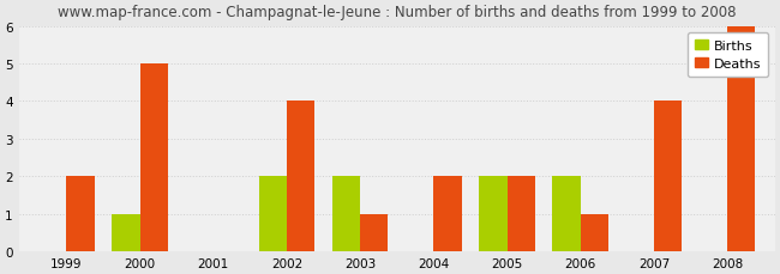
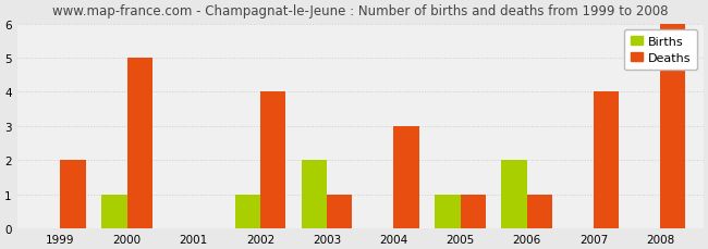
Births/2002: 2 -> 1
Deaths/2004: 2 -> 3
Births/2005: 2 -> 1
Deaths/2005: 2 -> 1
